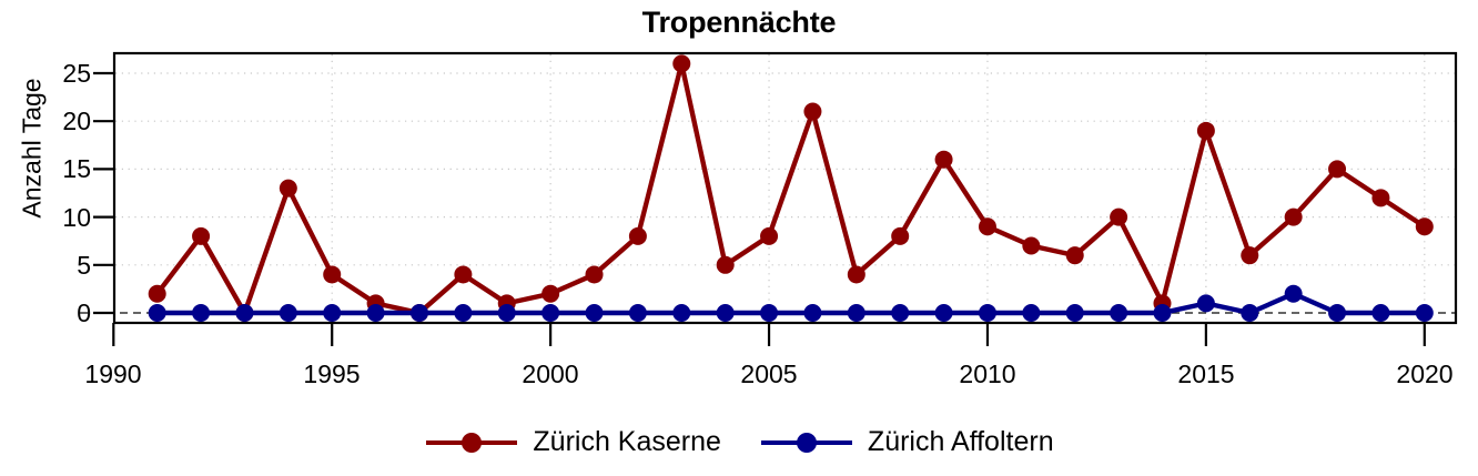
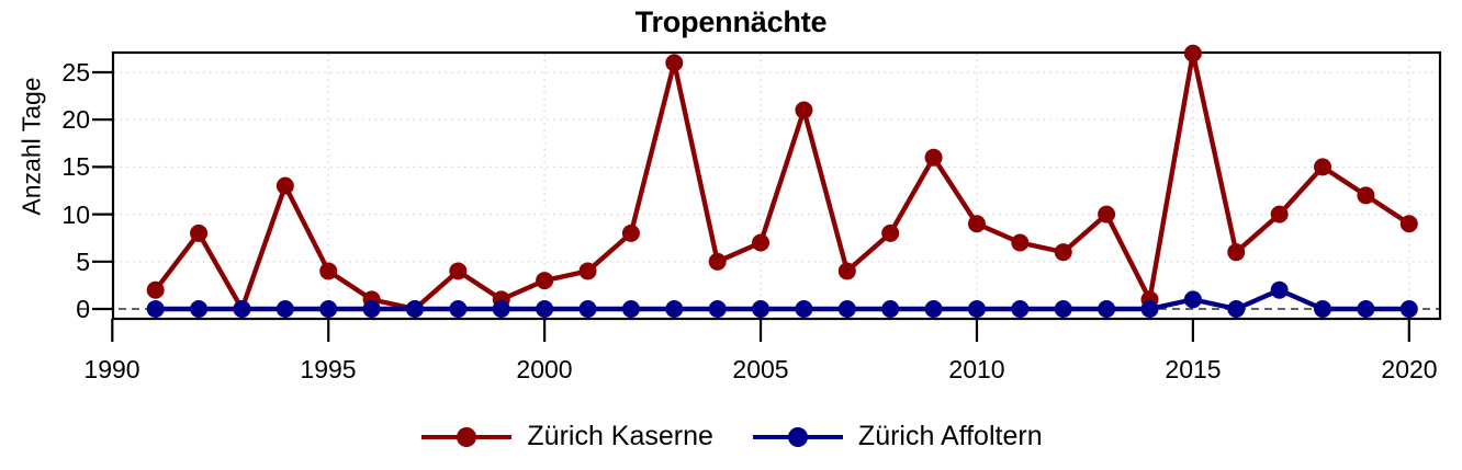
Zürich Kaserne/2000: 2 -> 3
Zürich Kaserne/2005: 8 -> 7
Zürich Kaserne/2015: 19 -> 27
